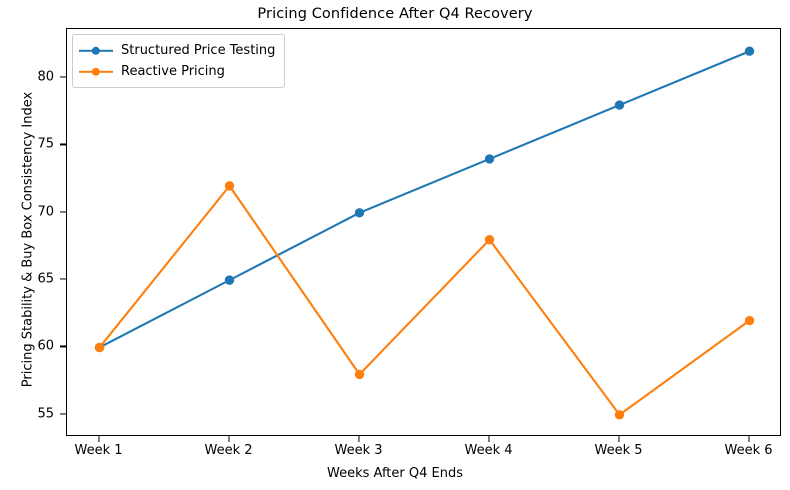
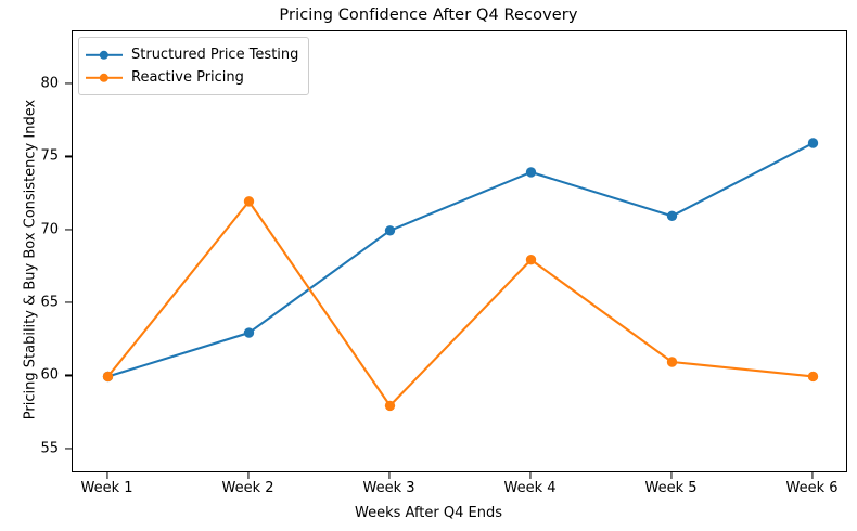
Structured Price Testing/Week 2: 65 -> 63
Structured Price Testing/Week 5: 78 -> 71
Reactive Pricing/Week 5: 55 -> 61
Structured Price Testing/Week 6: 82 -> 76
Reactive Pricing/Week 6: 62 -> 60
